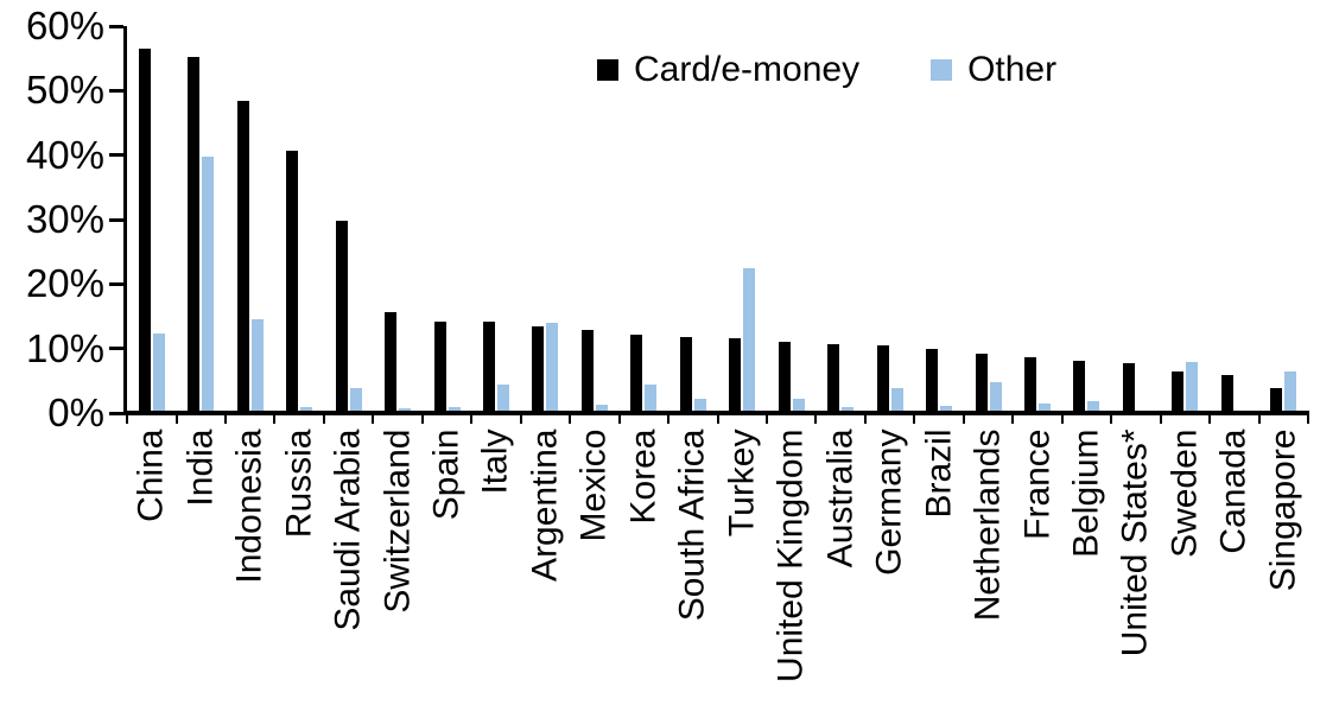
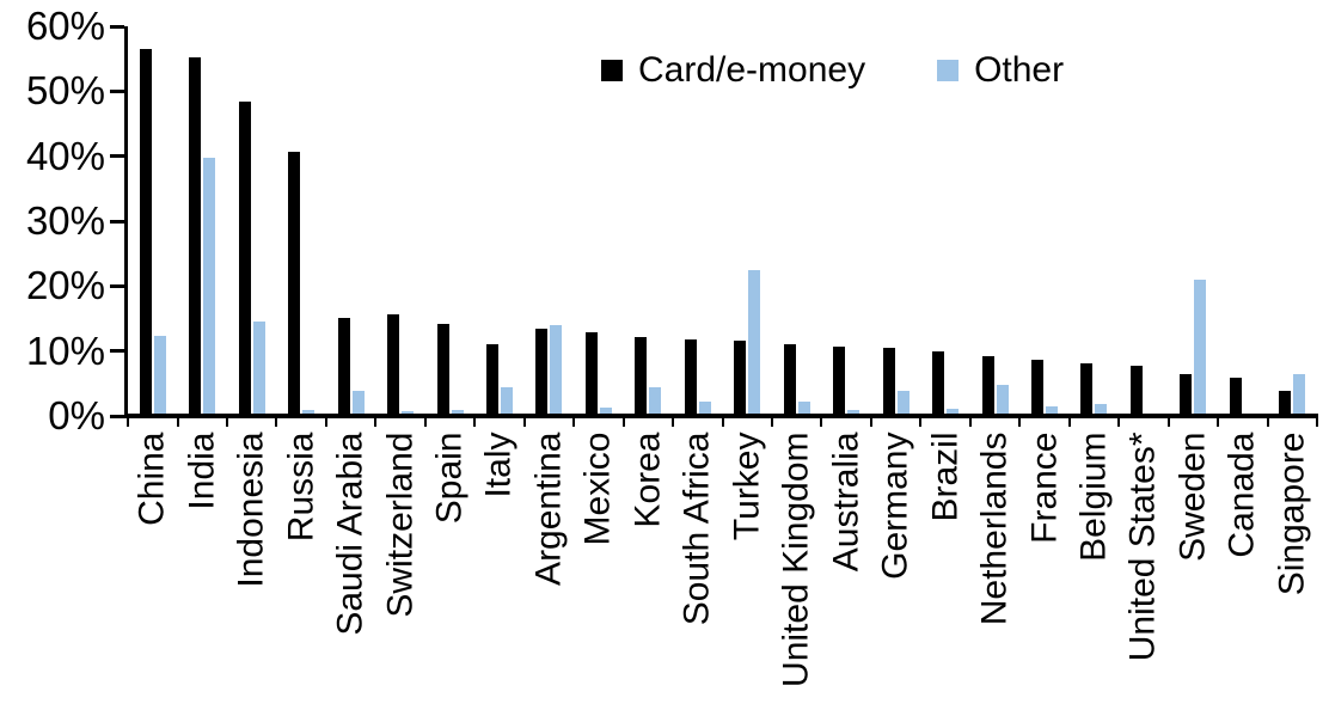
Card/e-money/Saudi Arabia: 30% -> 15%
Card/e-money/Italy: 14% -> 11%
Other/Sweden: 8% -> 21%
